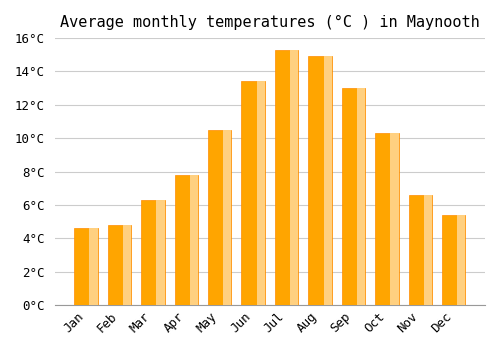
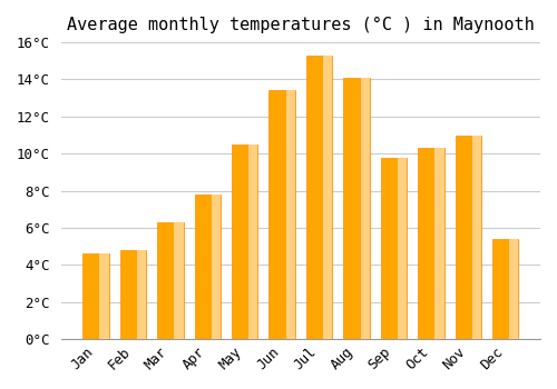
Aug: 14.9°C -> 14.1°C
Sep: 13.0°C -> 9.8°C
Nov: 6.6°C -> 11.0°C
